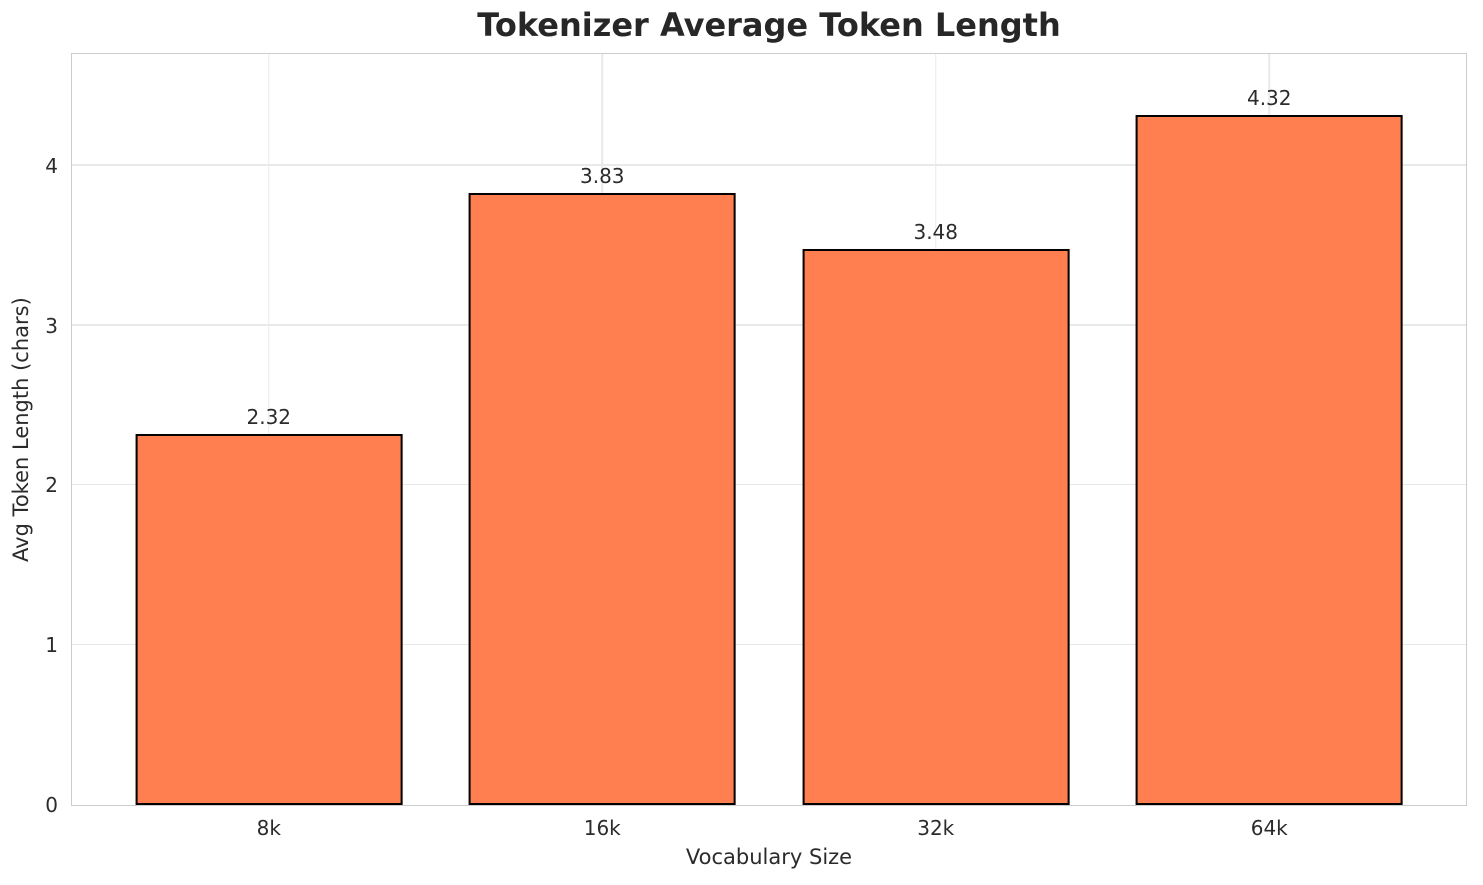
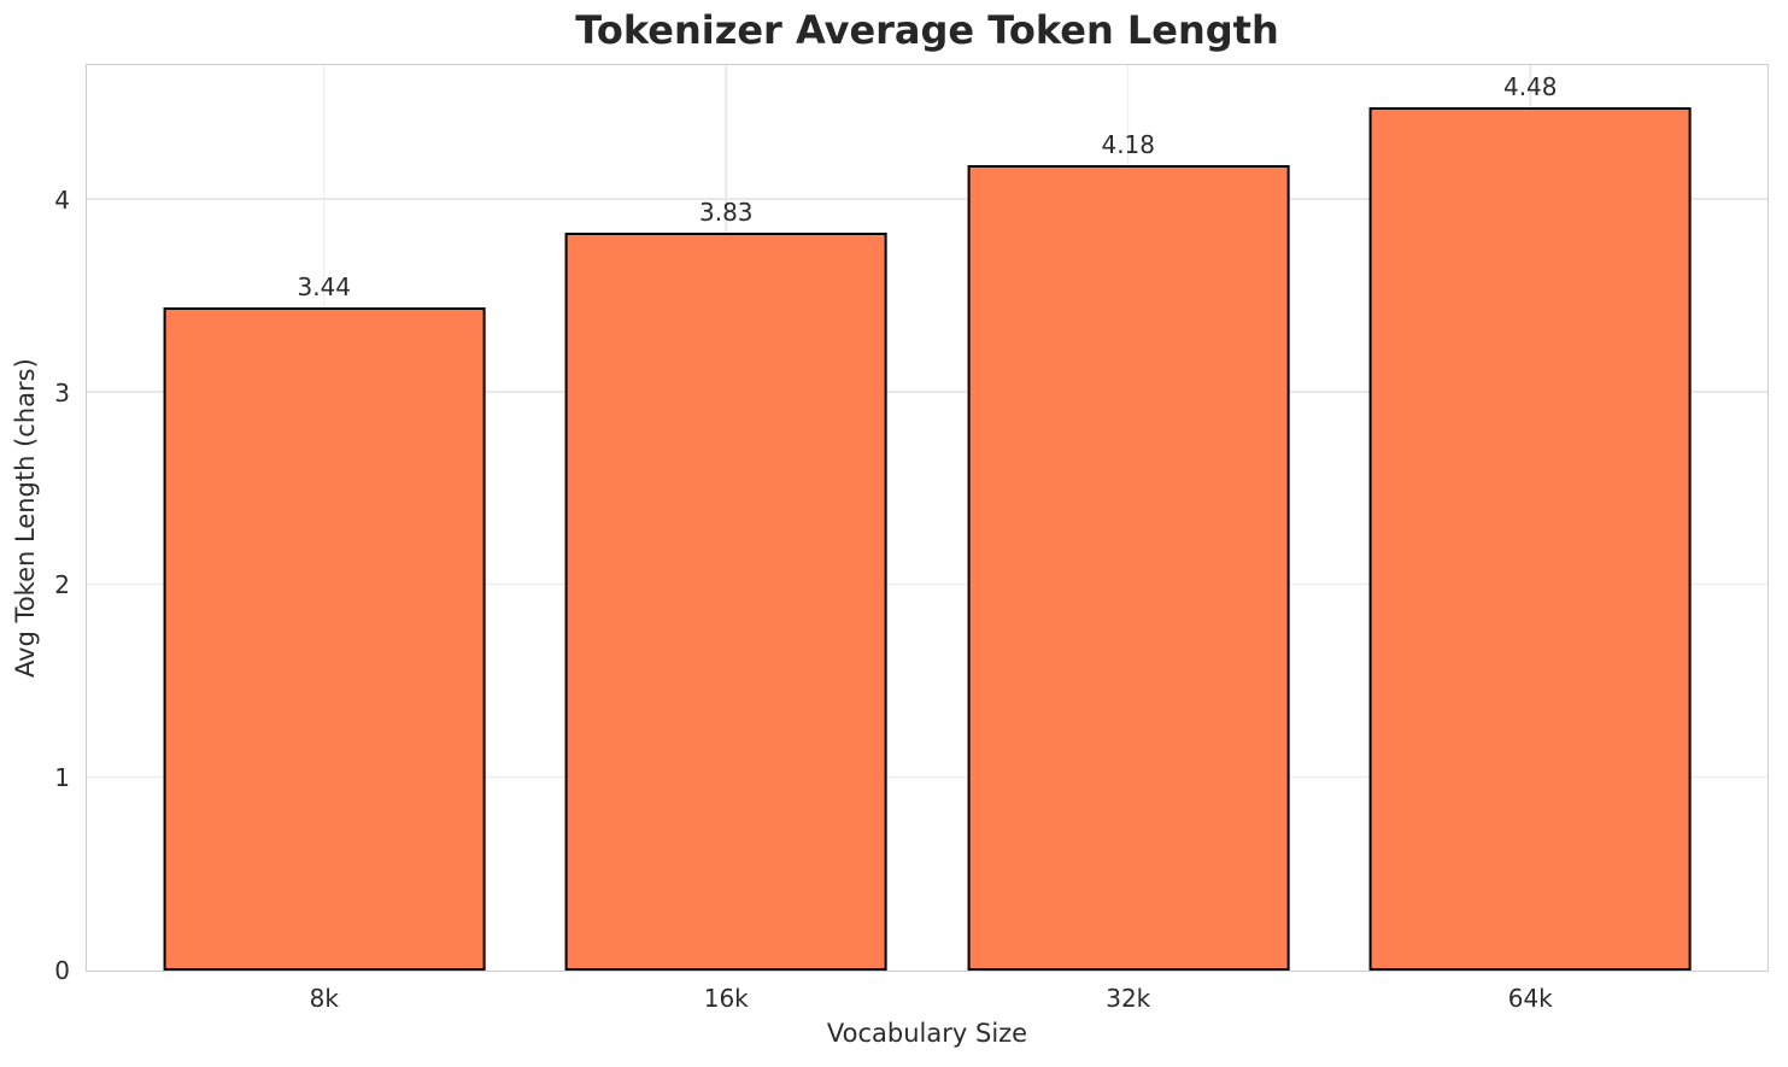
8k: 2.32 -> 3.44
32k: 3.48 -> 4.18
64k: 4.32 -> 4.48
